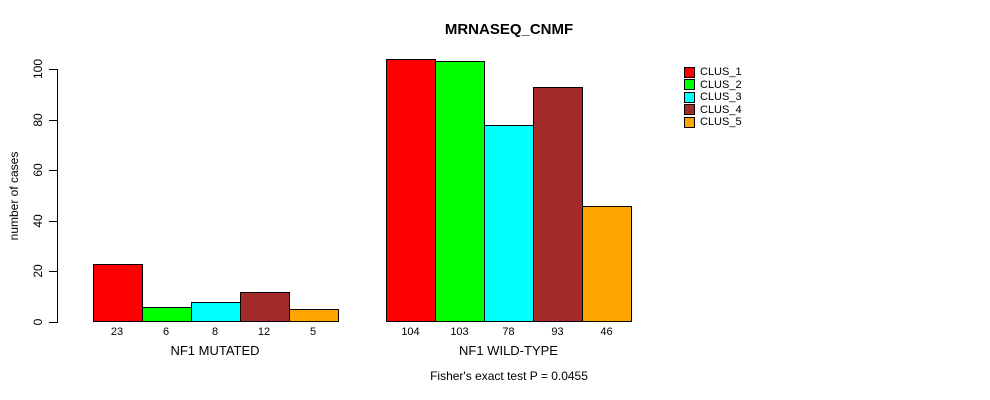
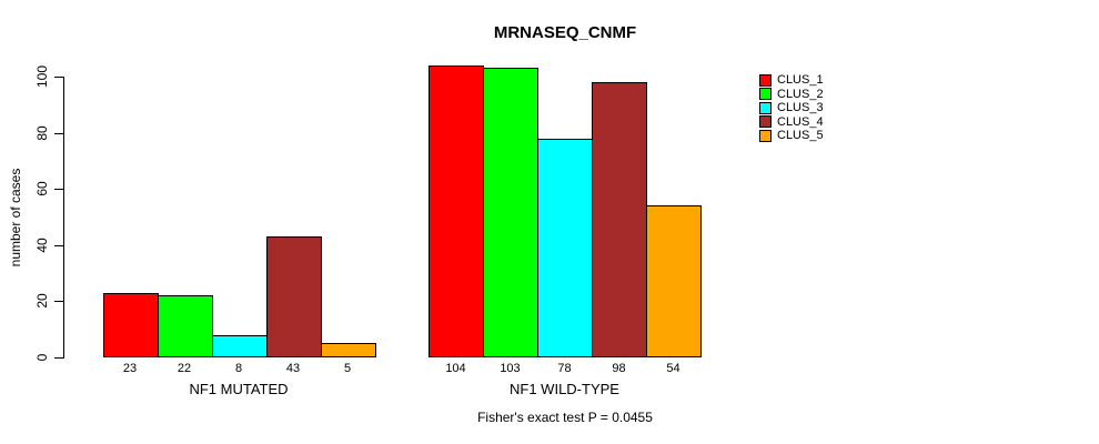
CLUS_2/NF1 MUTATED: 6 -> 22
CLUS_4/NF1 MUTATED: 12 -> 43
CLUS_4/NF1 WILD-TYPE: 93 -> 98
CLUS_5/NF1 WILD-TYPE: 46 -> 54
